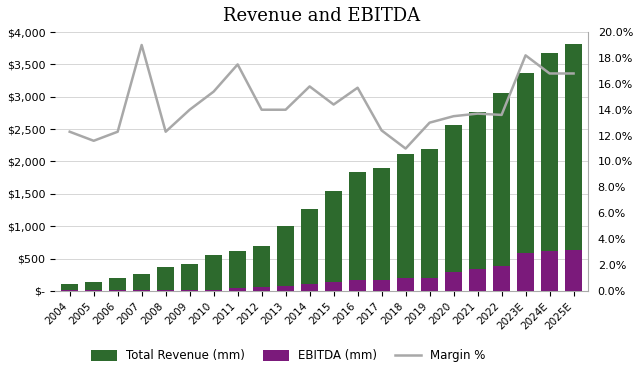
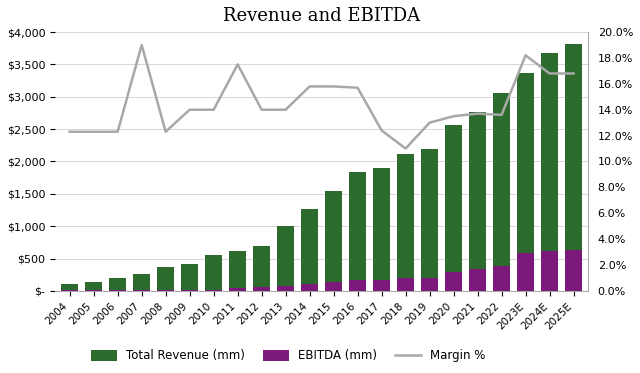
Margin %/2005: 11.6% -> 12.3%
Margin %/2010: 15.4% -> 14.0%
Margin %/2015: 14.4% -> 15.8%
